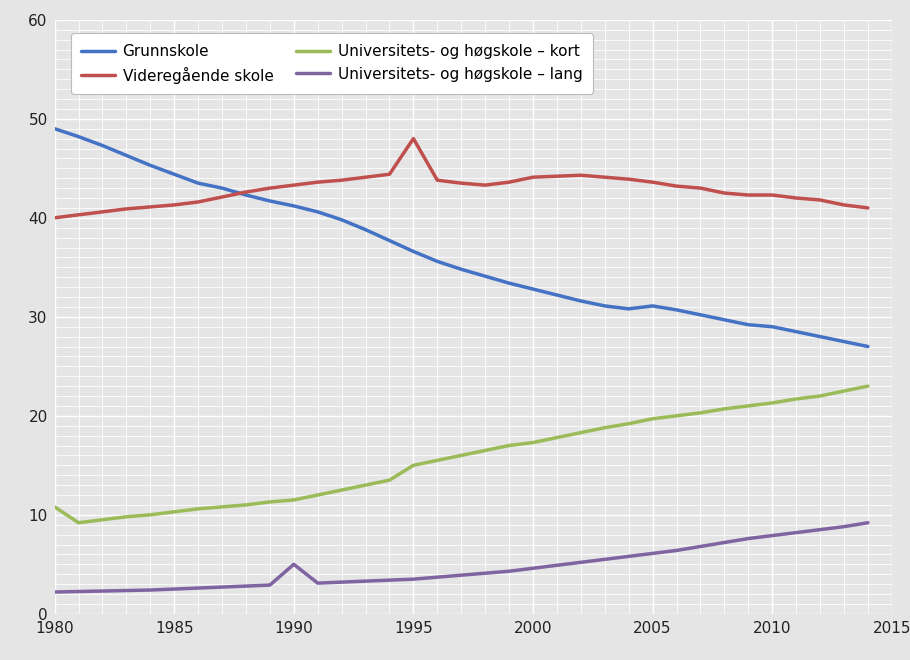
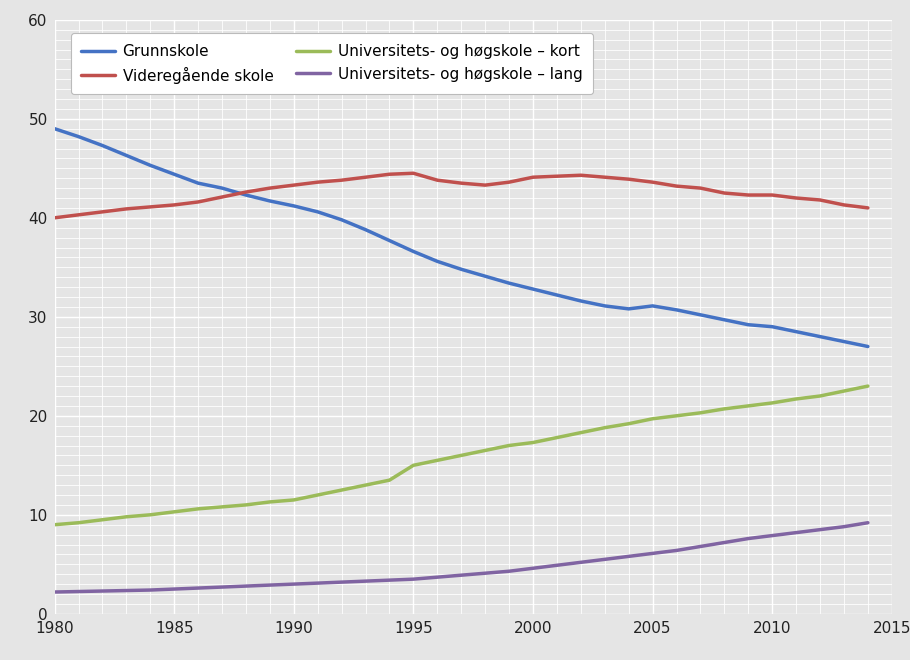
Universitets- og høgskole – kort/1980: 10.8 -> 9.0
Universitets- og høgskole – lang/1990: 5.0 -> 3.0
Videregående skole/1995: 48.0 -> 44.5
